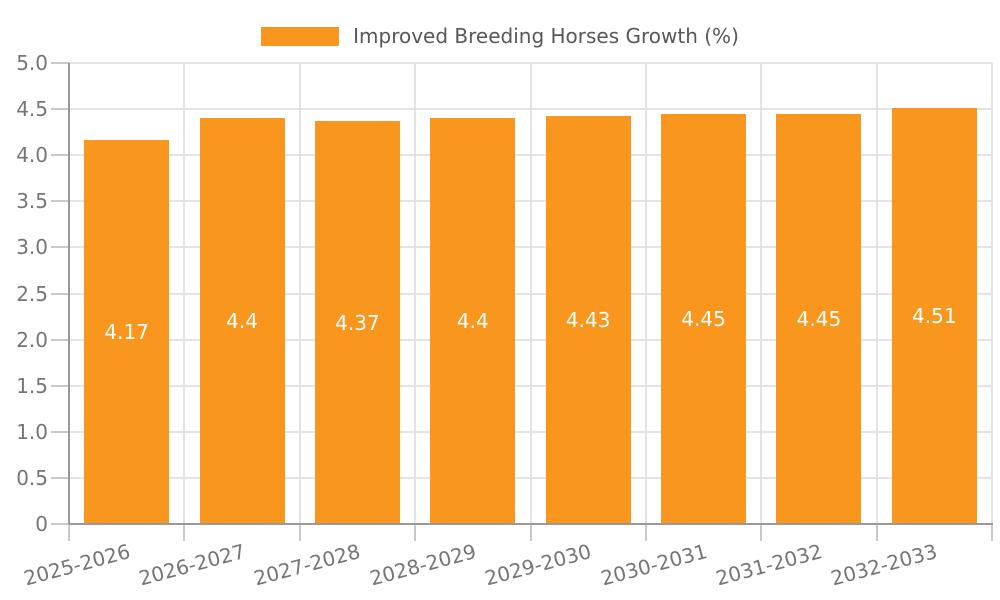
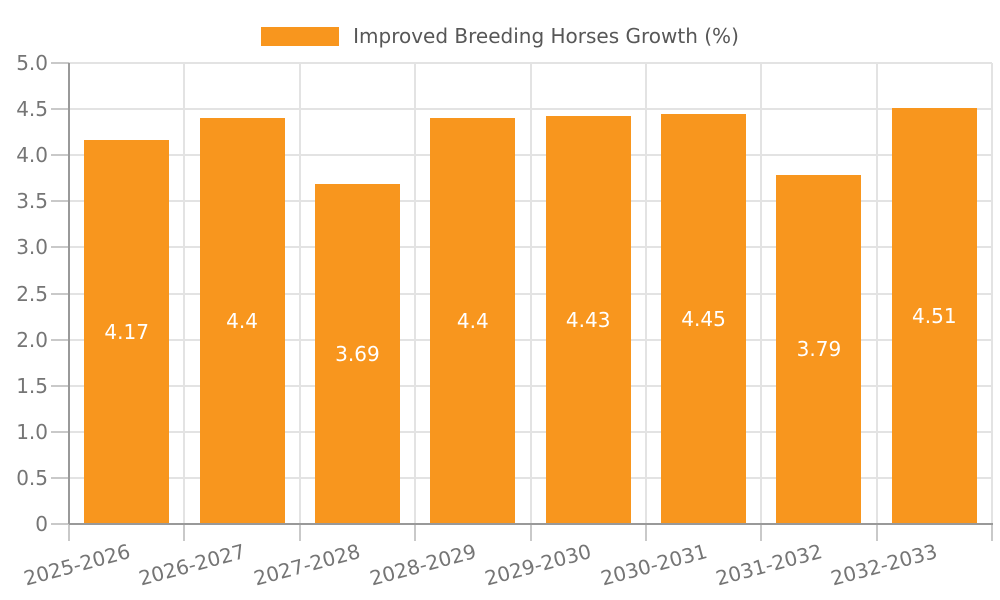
2027-2028: 4.37 -> 3.69
2031-2032: 4.45 -> 3.79
